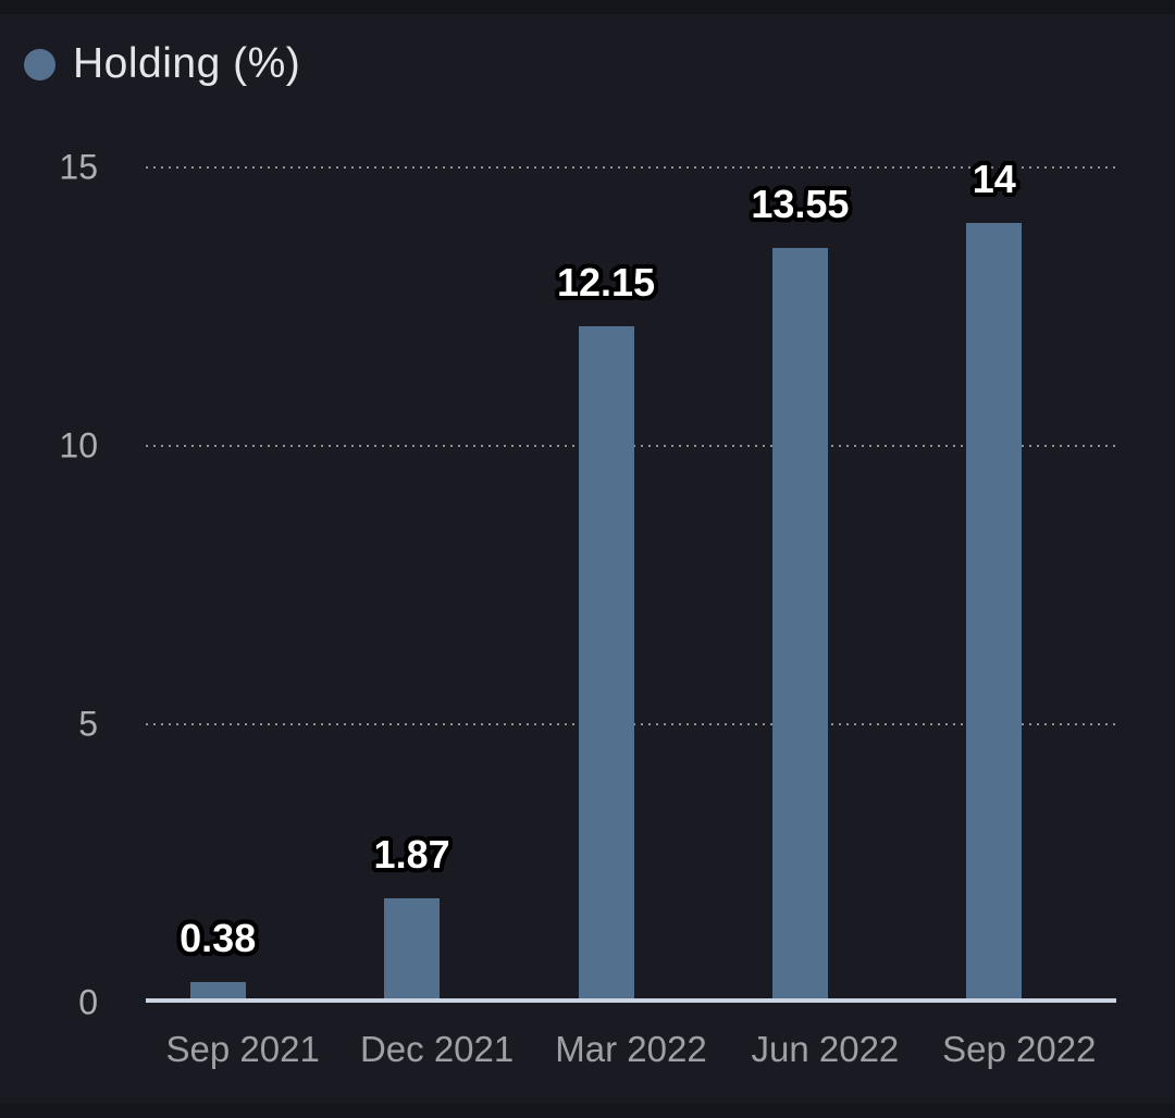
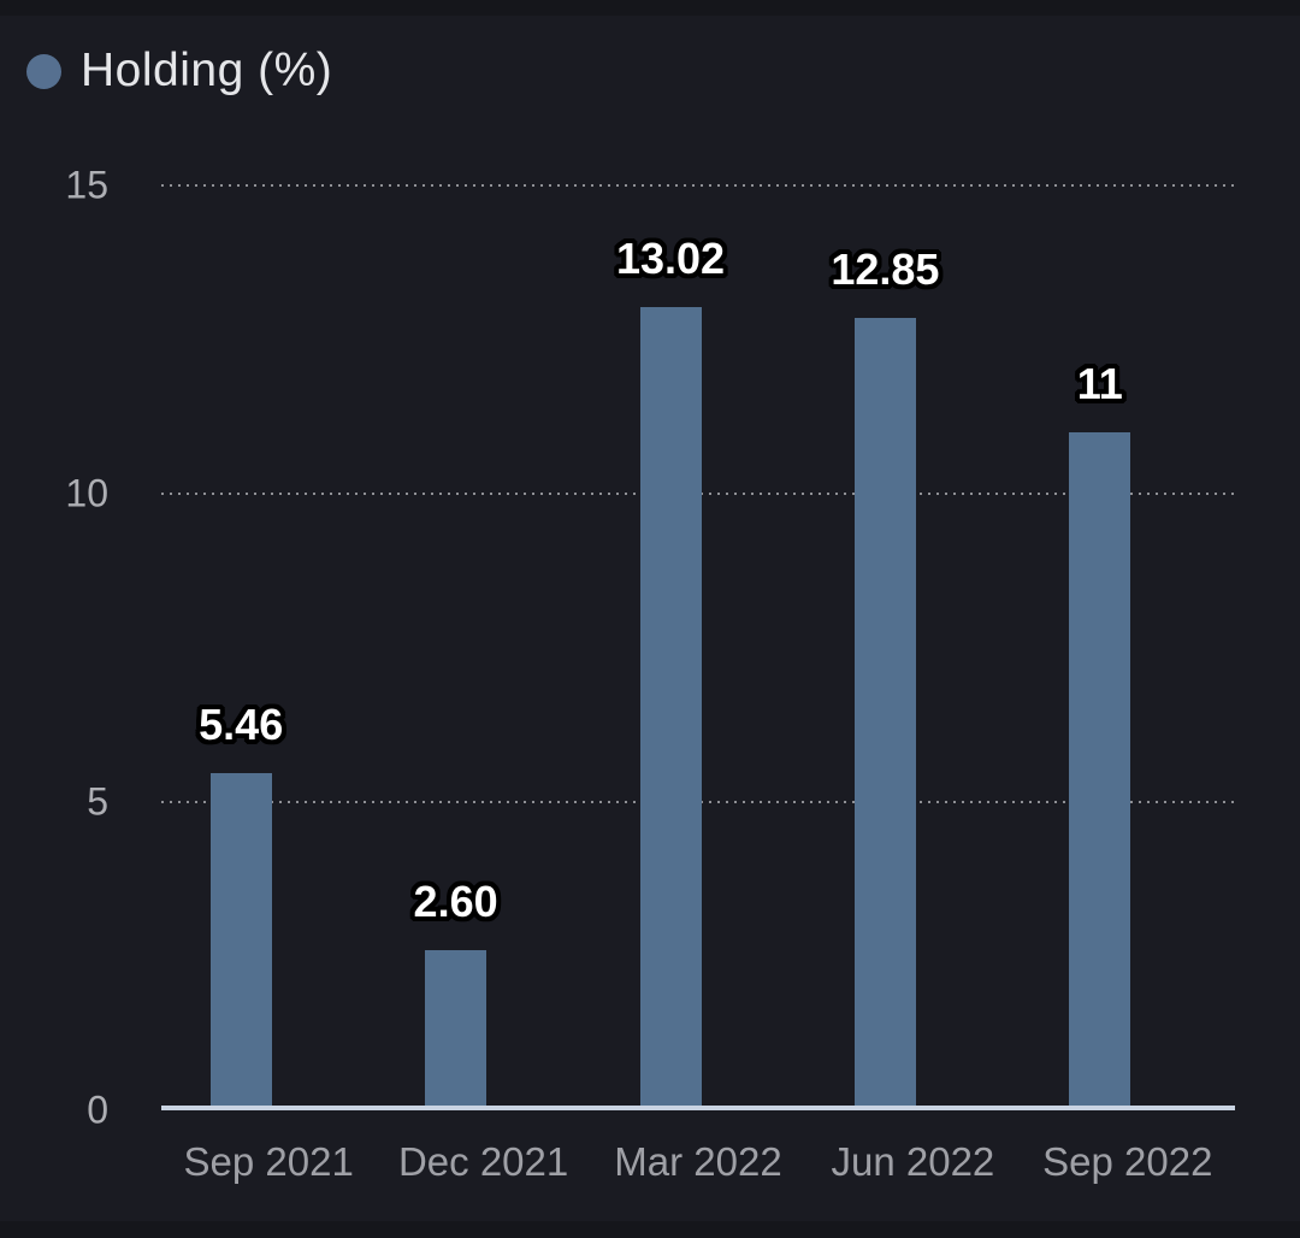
Sep 2021: 0.38 -> 5.46
Dec 2021: 1.87 -> 2.60
Mar 2022: 12.15 -> 13.02
Jun 2022: 13.55 -> 12.85
Sep 2022: 14 -> 11
